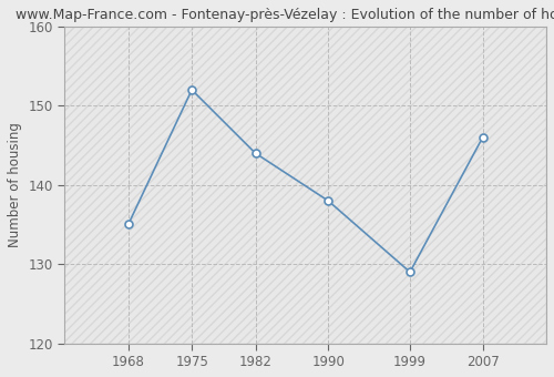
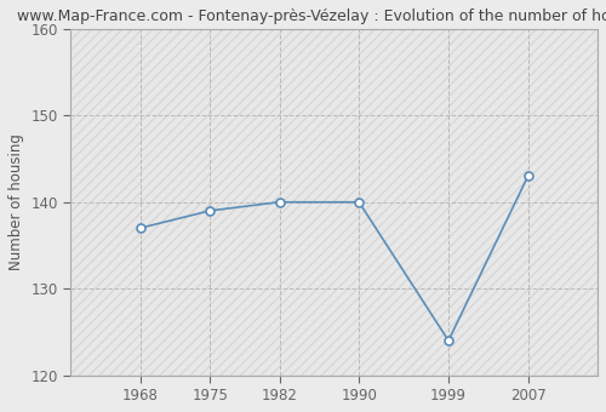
1968: 135 -> 137
1975: 152 -> 139
1982: 144 -> 140
1990: 138 -> 140
1999: 129 -> 124
2007: 146 -> 143
